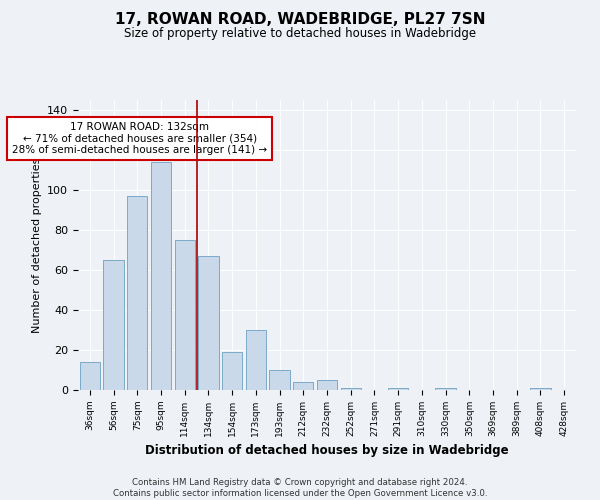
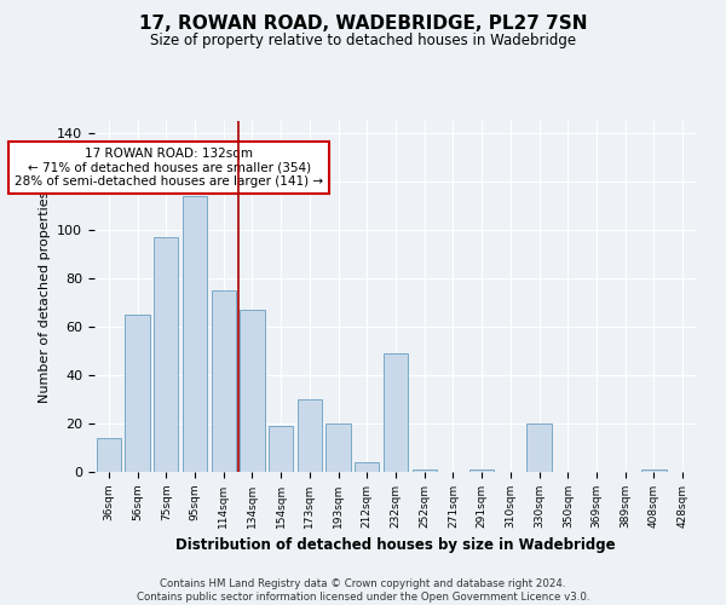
193sqm: 10 -> 20
232sqm: 5 -> 49
330sqm: 1 -> 20
